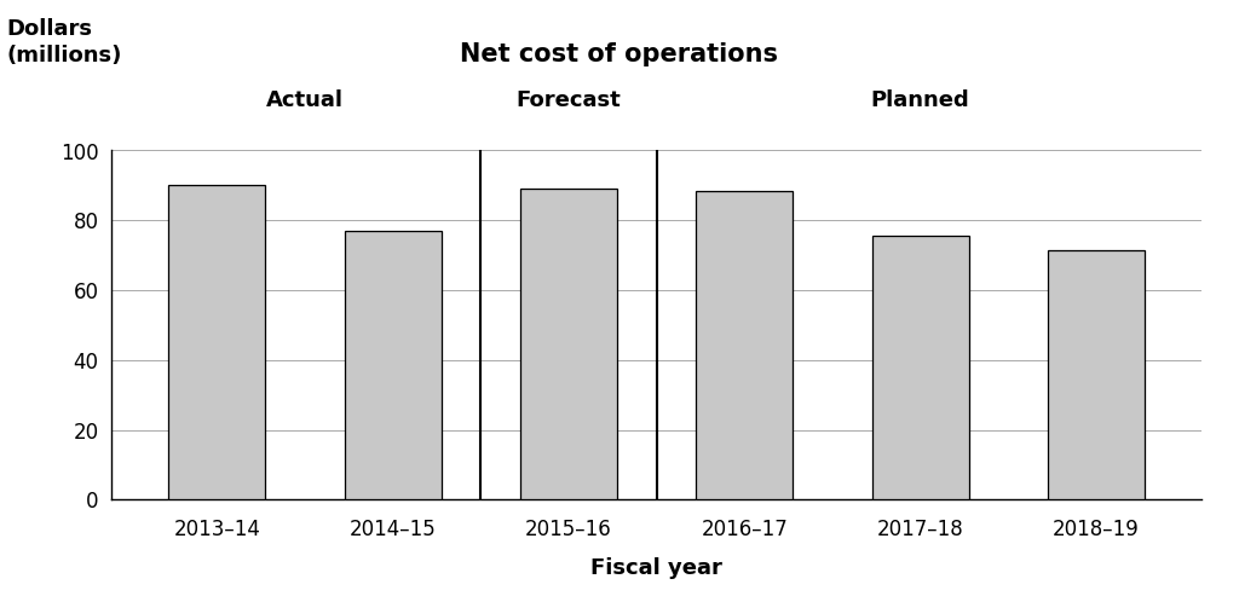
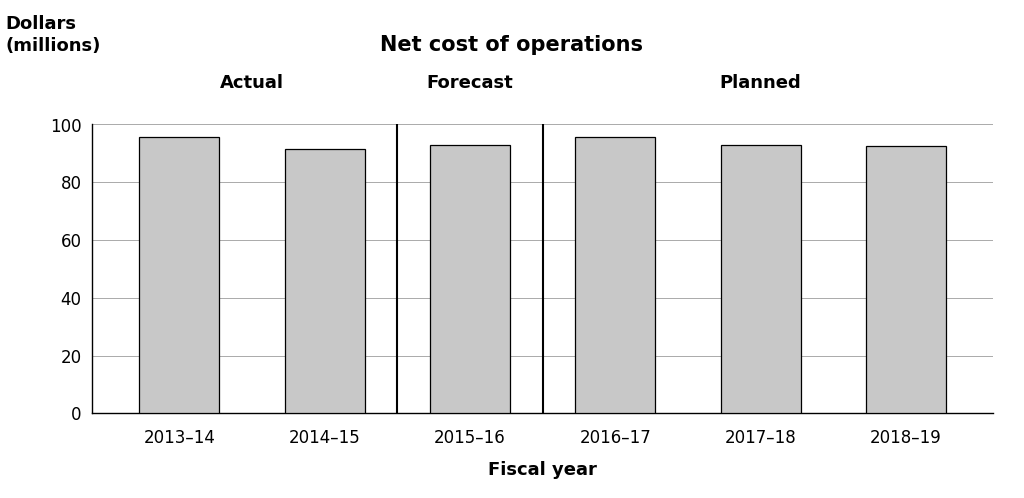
2013–14: 90.0 -> 95.5
2014–15: 77.0 -> 91.5
2015–16: 89.0 -> 93.0
2016–17: 88.5 -> 95.5
2017–18: 75.5 -> 93.0
2018–19: 71.5 -> 92.5
